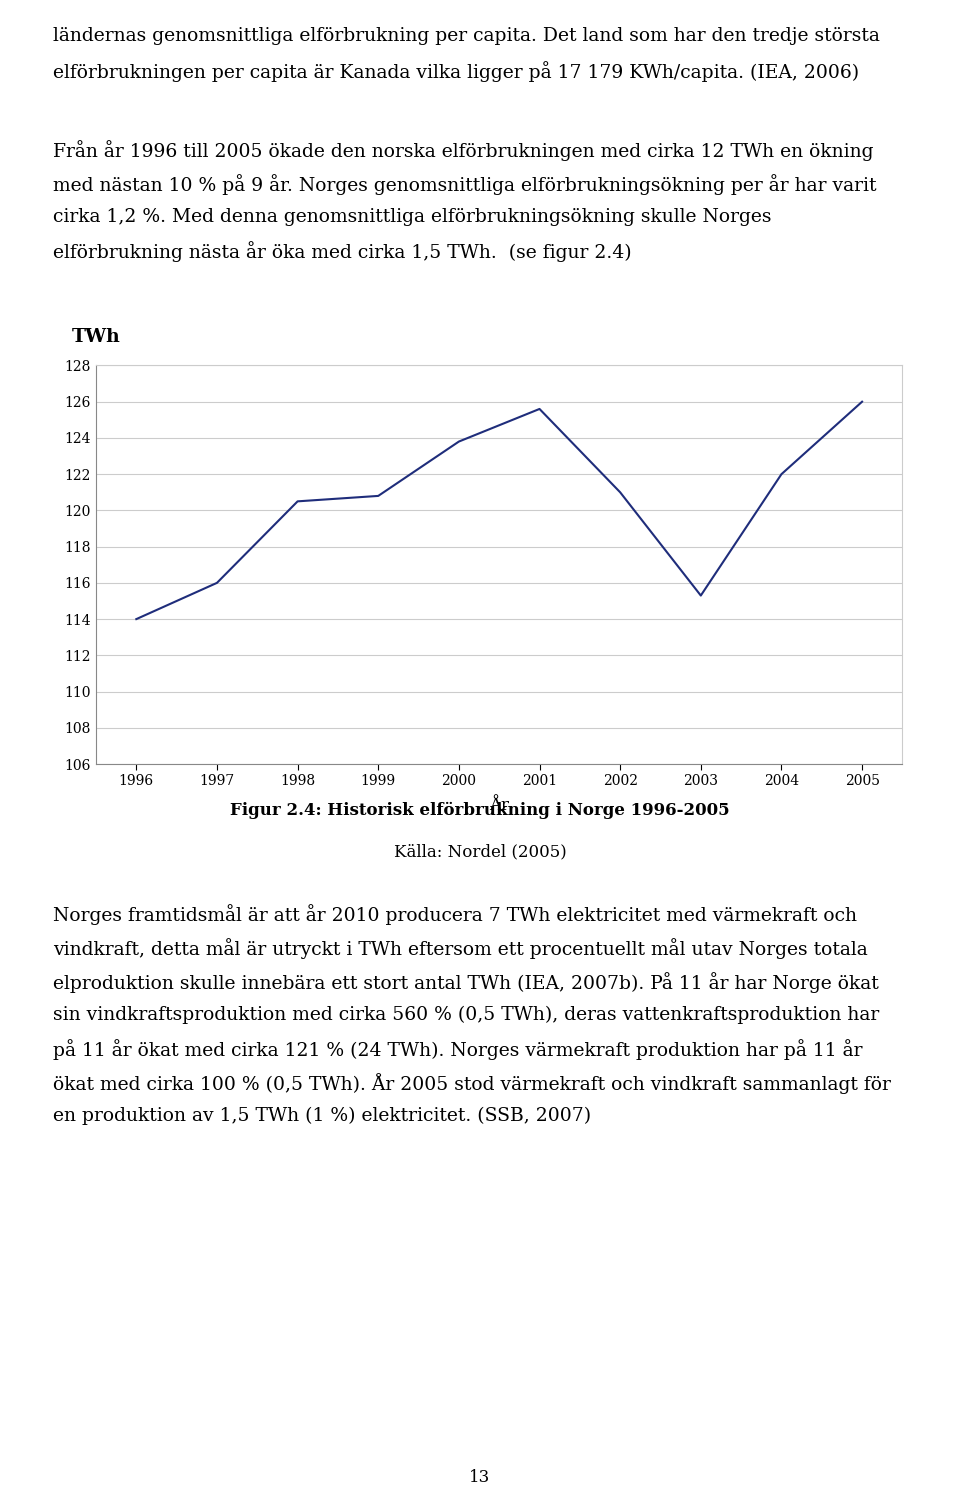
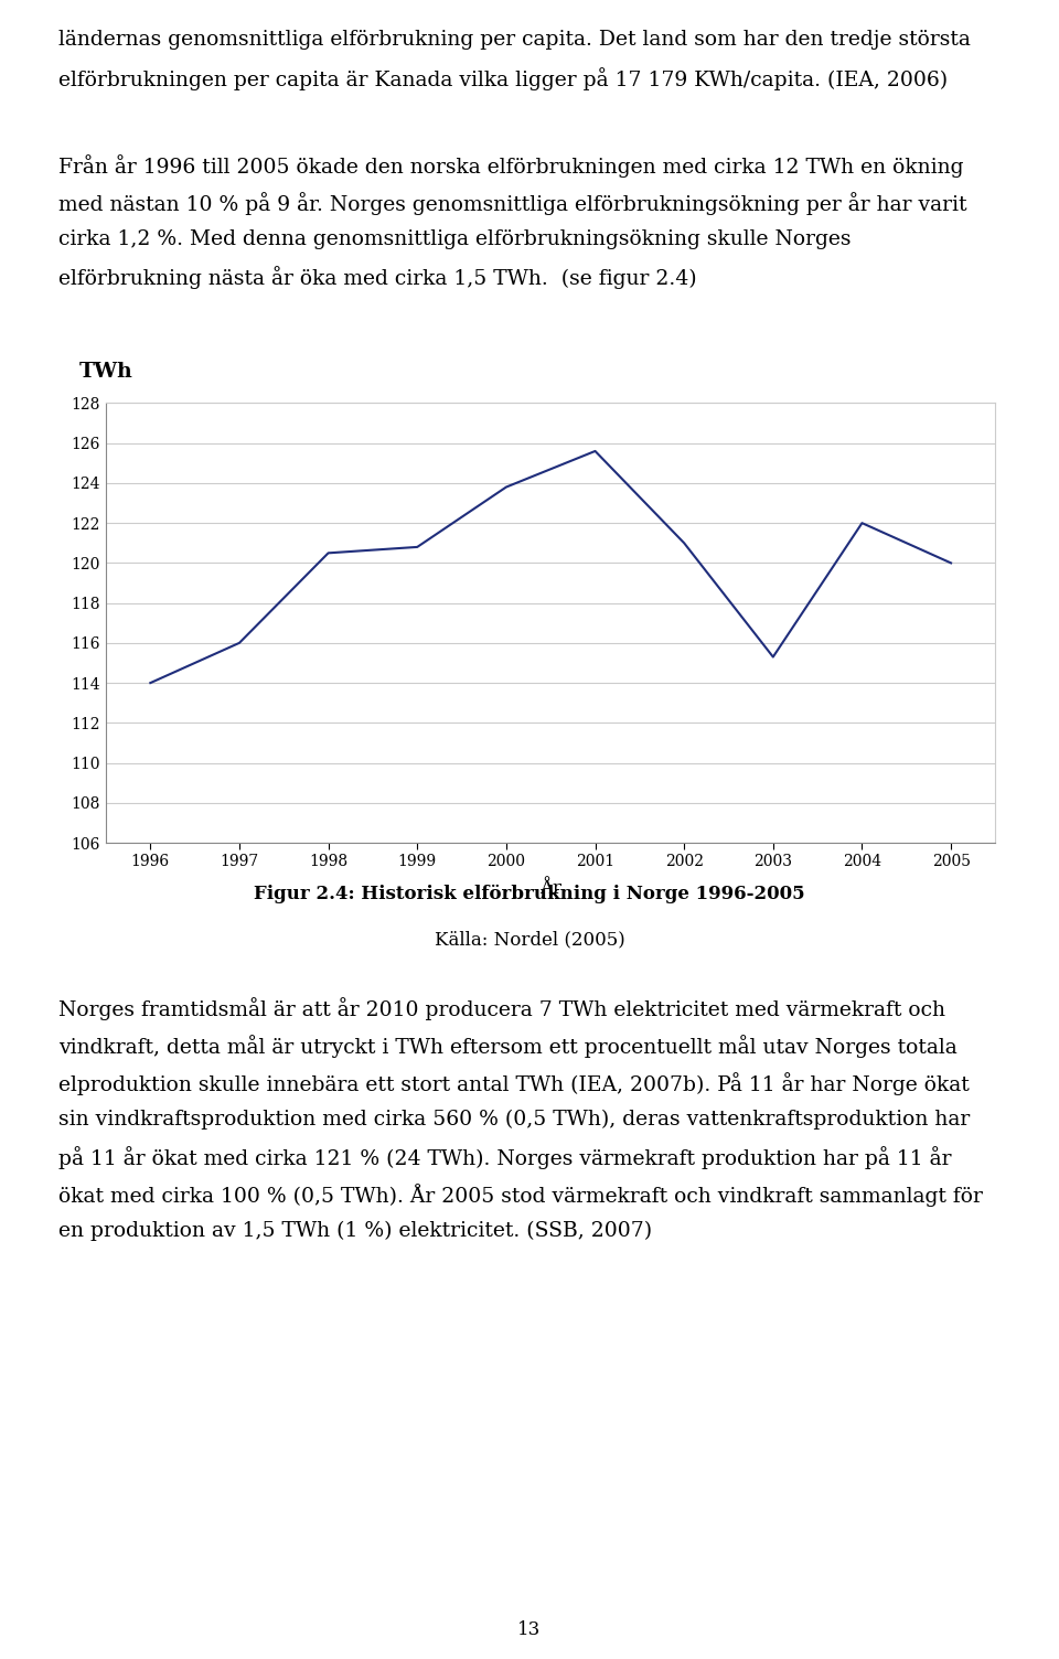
2005: 126.0 -> 120.0
